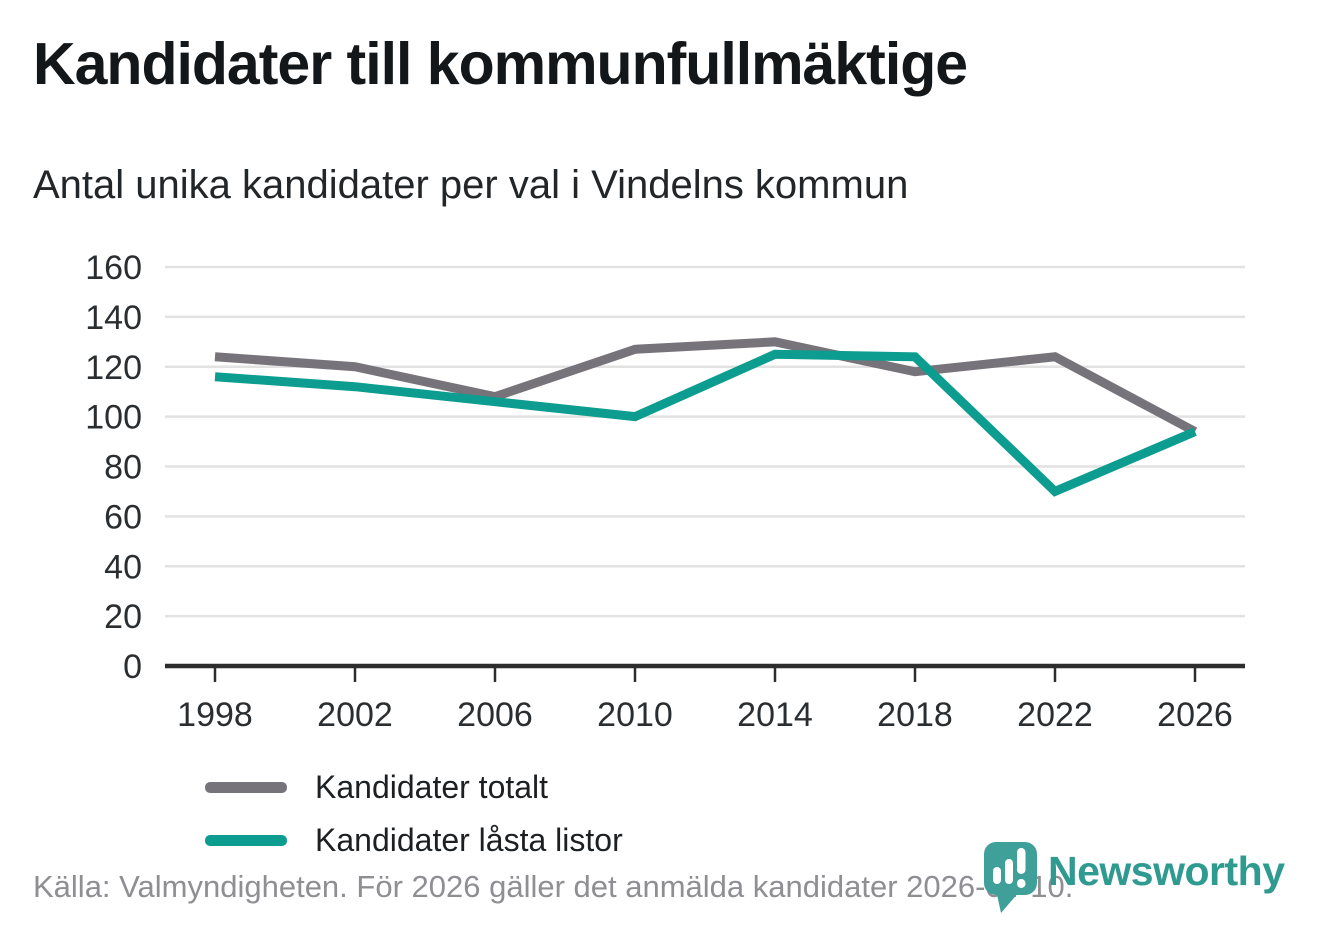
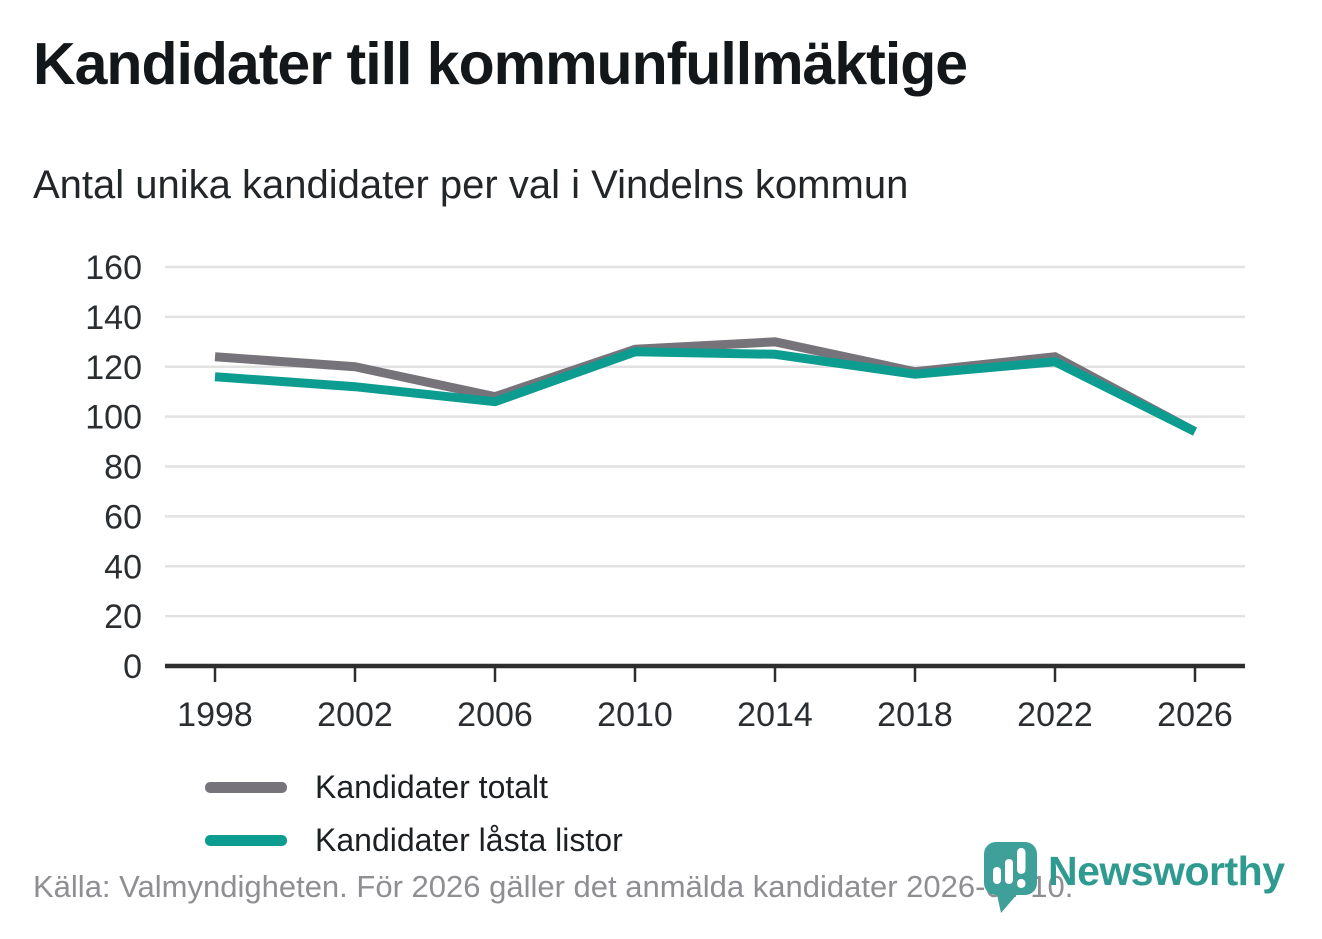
Kandidater låsta listor/2010: 100 -> 126
Kandidater låsta listor/2018: 124 -> 117
Kandidater låsta listor/2022: 70 -> 122
